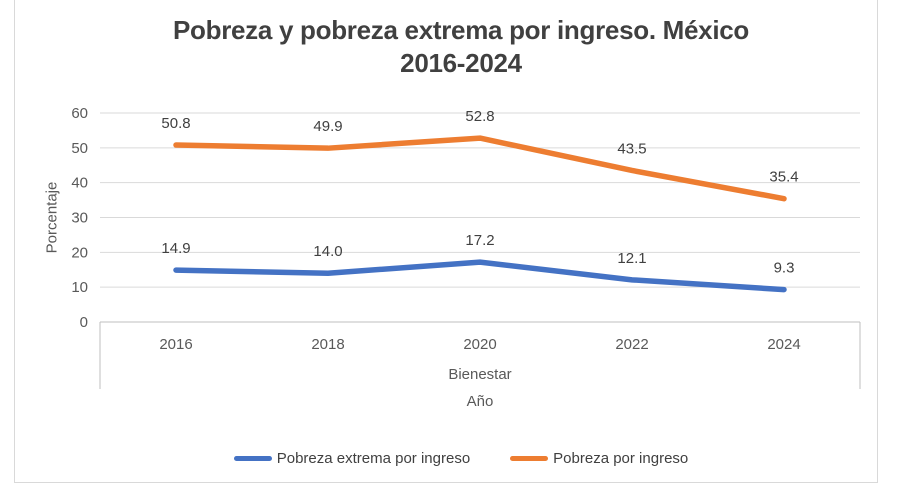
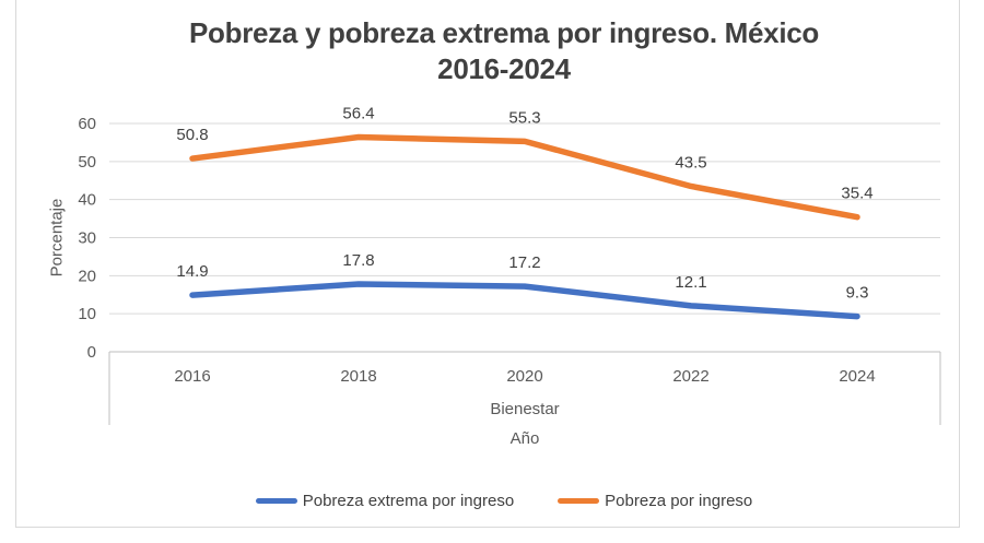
Pobreza extrema por ingreso/2018: 14.0 -> 17.8
Pobreza por ingreso/2018: 49.9 -> 56.4
Pobreza por ingreso/2020: 52.8 -> 55.3
